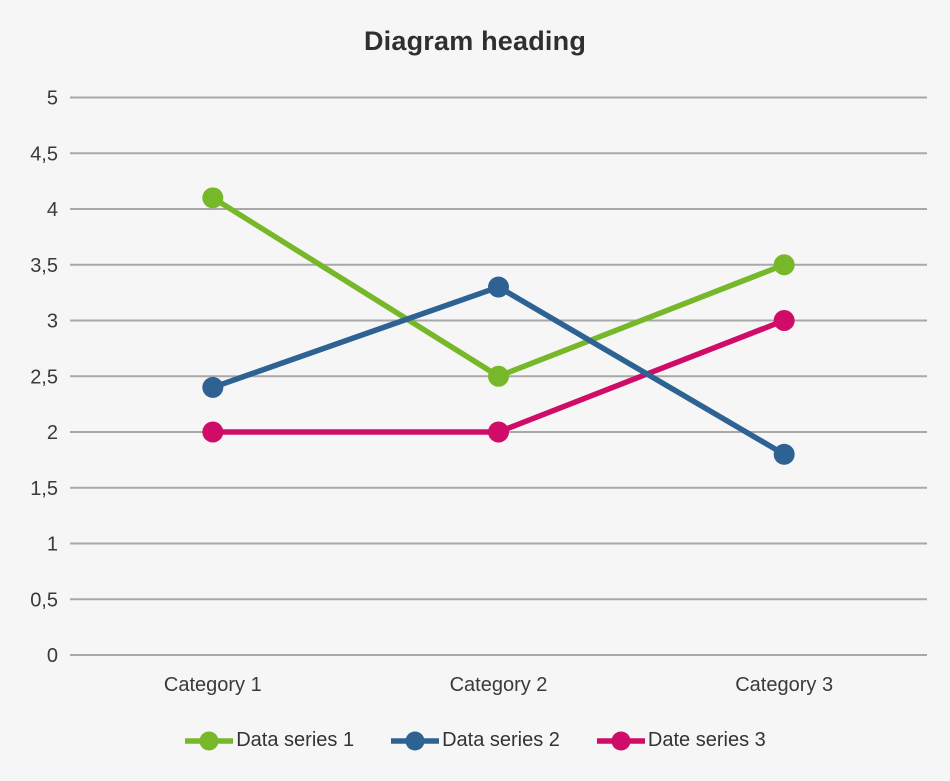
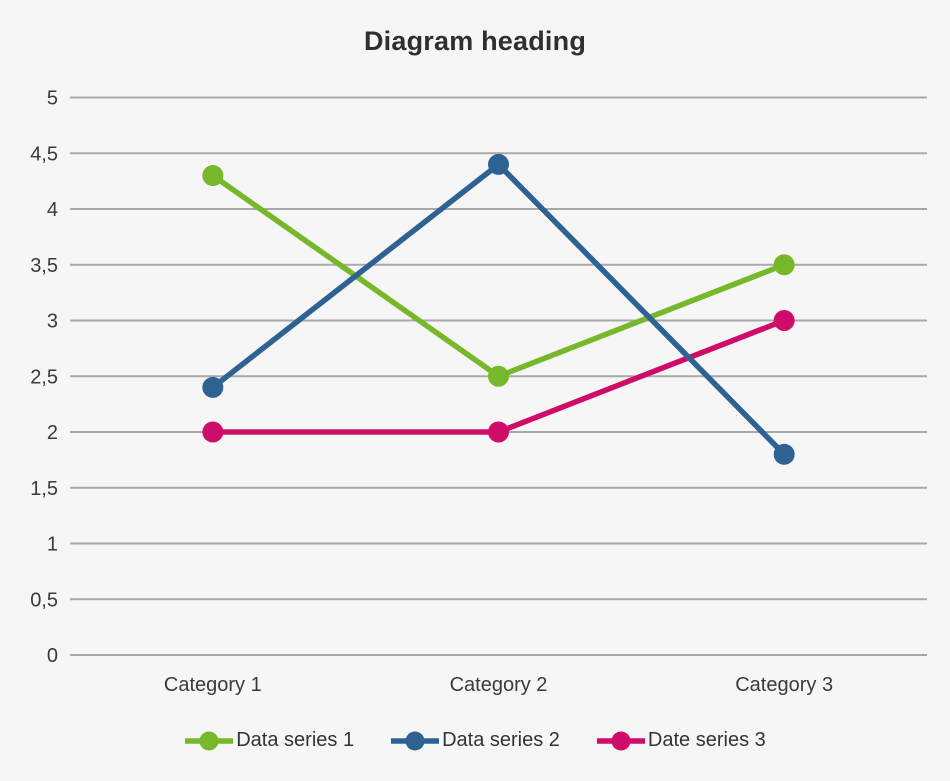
Data series 1/Category 1: 4.1 -> 4.3
Data series 2/Category 2: 3.3 -> 4.4
